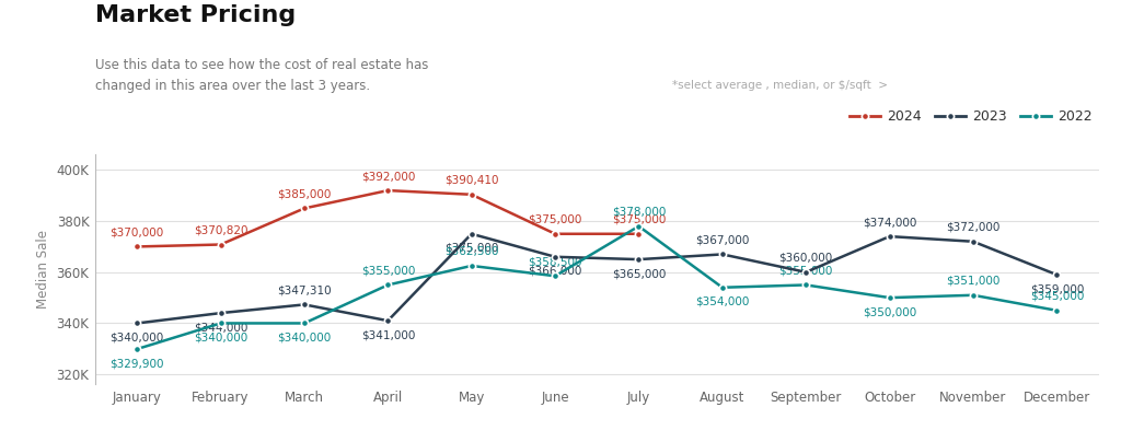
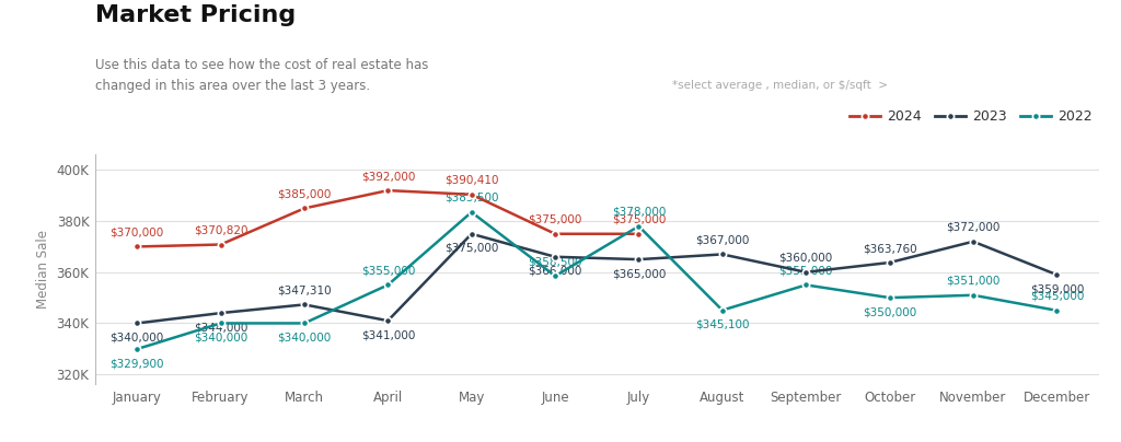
2022/May: 362.5K -> 383.5K
2022/August: $354,000 -> $345,100
2023/October: $374,000 -> $363,760
